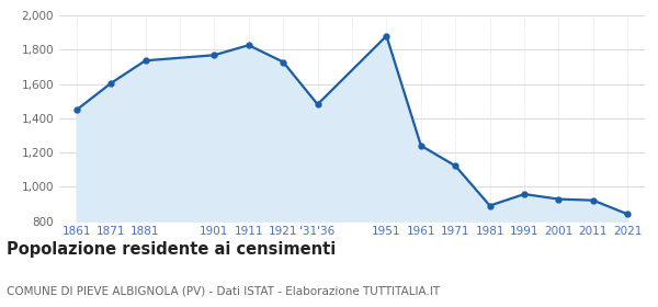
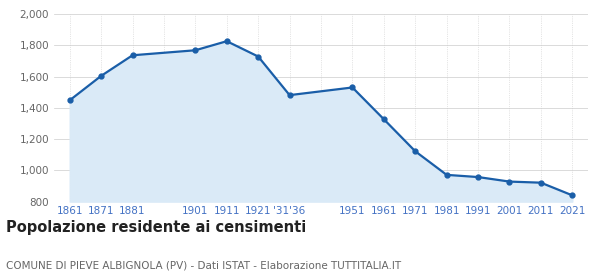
1951: 1,880 -> 1,530
1961: 1,240 -> 1,330
1981: 890 -> 970
